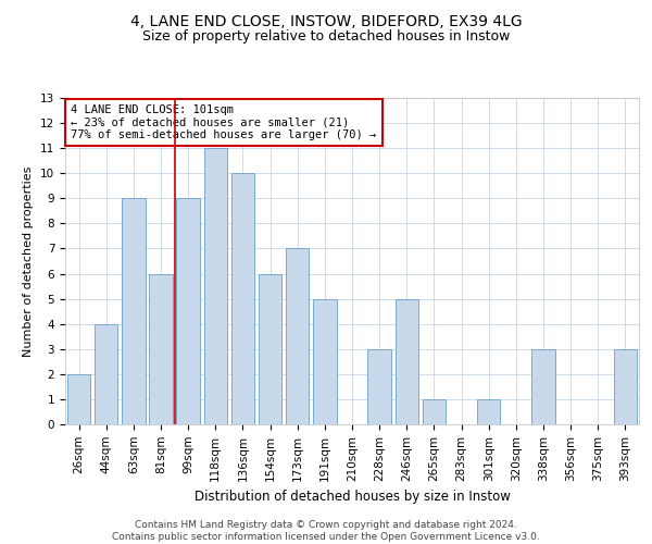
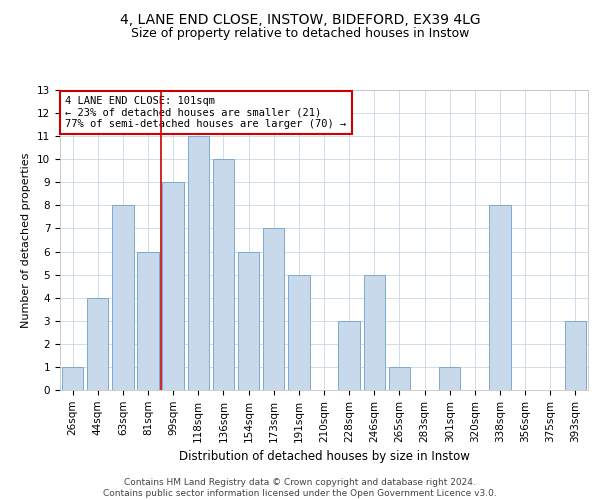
26sqm: 2 -> 1
63sqm: 9 -> 8
338sqm: 3 -> 8
